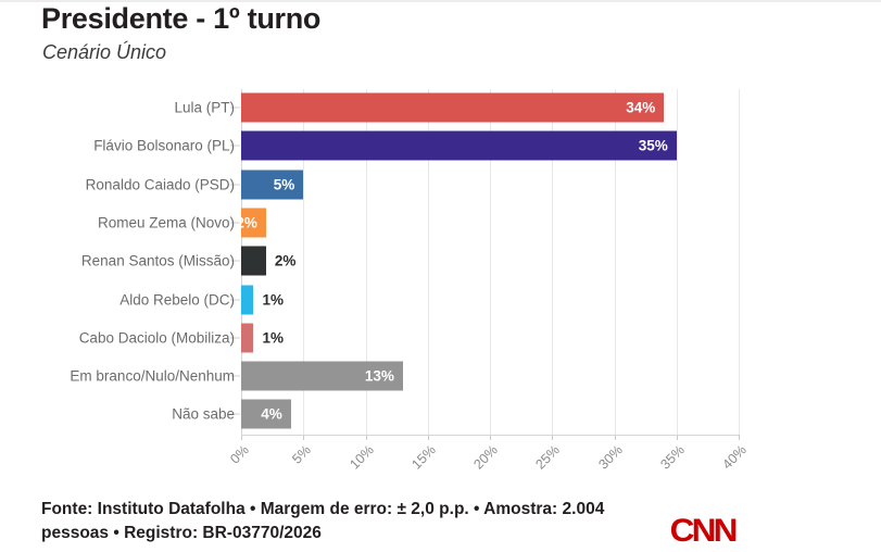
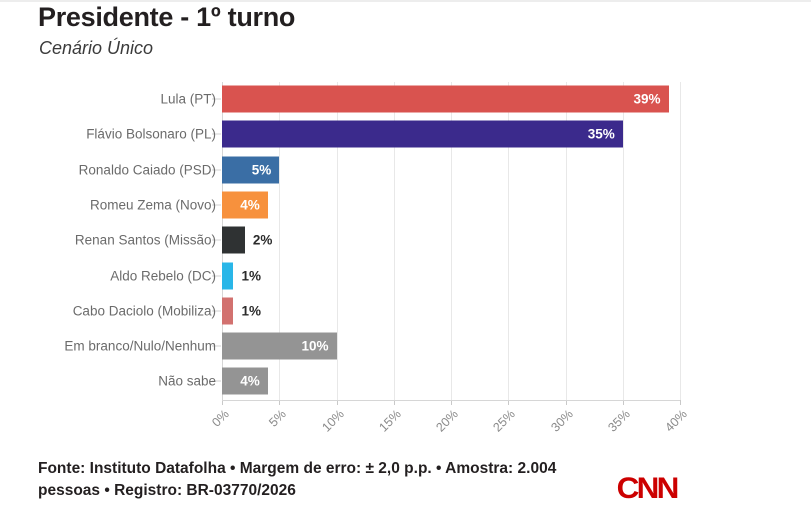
Lula (PT): 34% -> 39%
Romeu Zema (Novo): 2% -> 4%
Em branco/Nulo/Nenhum: 13% -> 10%
